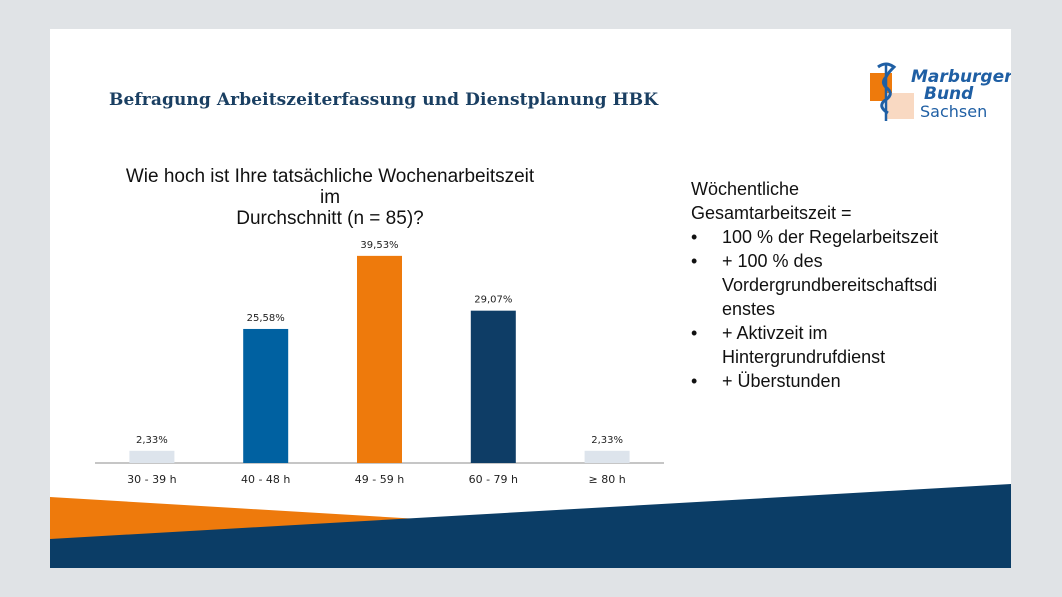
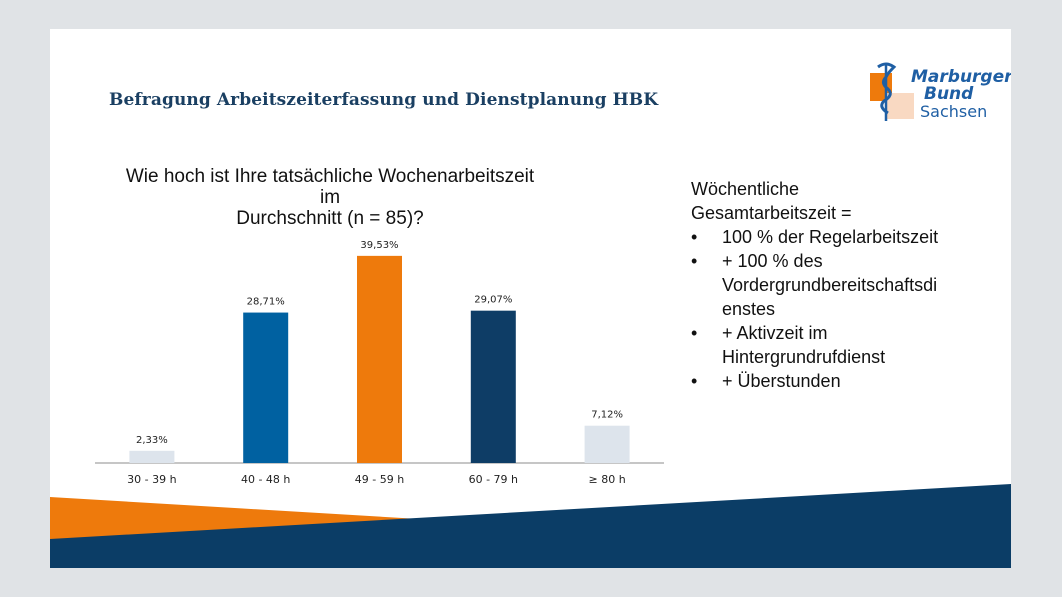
40 - 48 h: 25,58% -> 28,71%
≥ 80 h: 2,33% -> 7,12%
